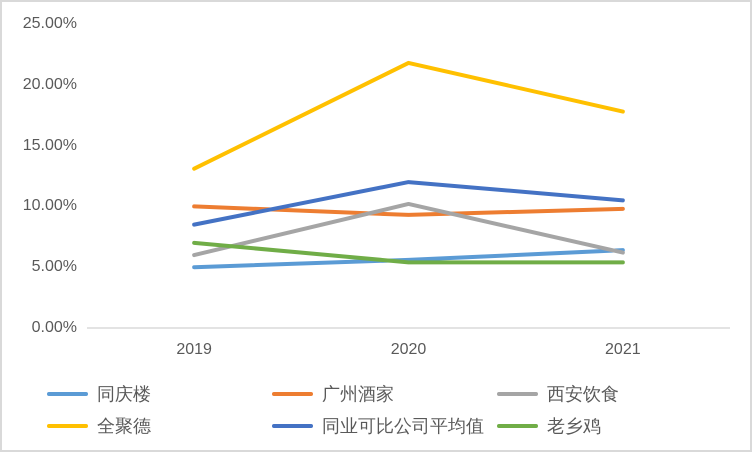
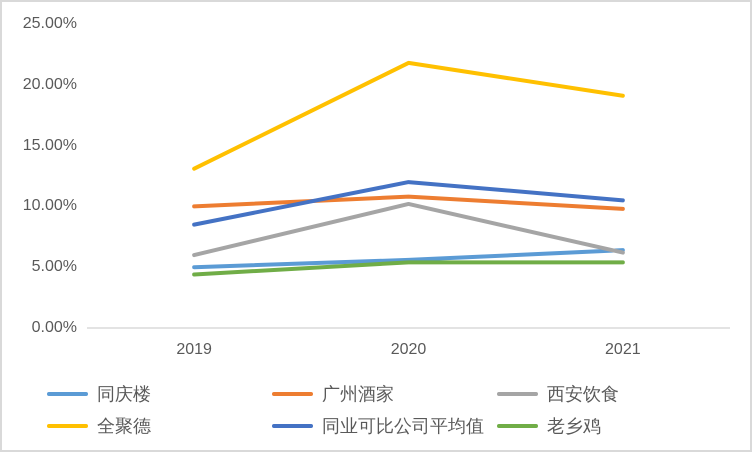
老乡鸡/2019: 7.0% -> 4.4%
广州酒家/2020: 9.3% -> 10.8%
全聚德/2021: 17.8% -> 19.1%
